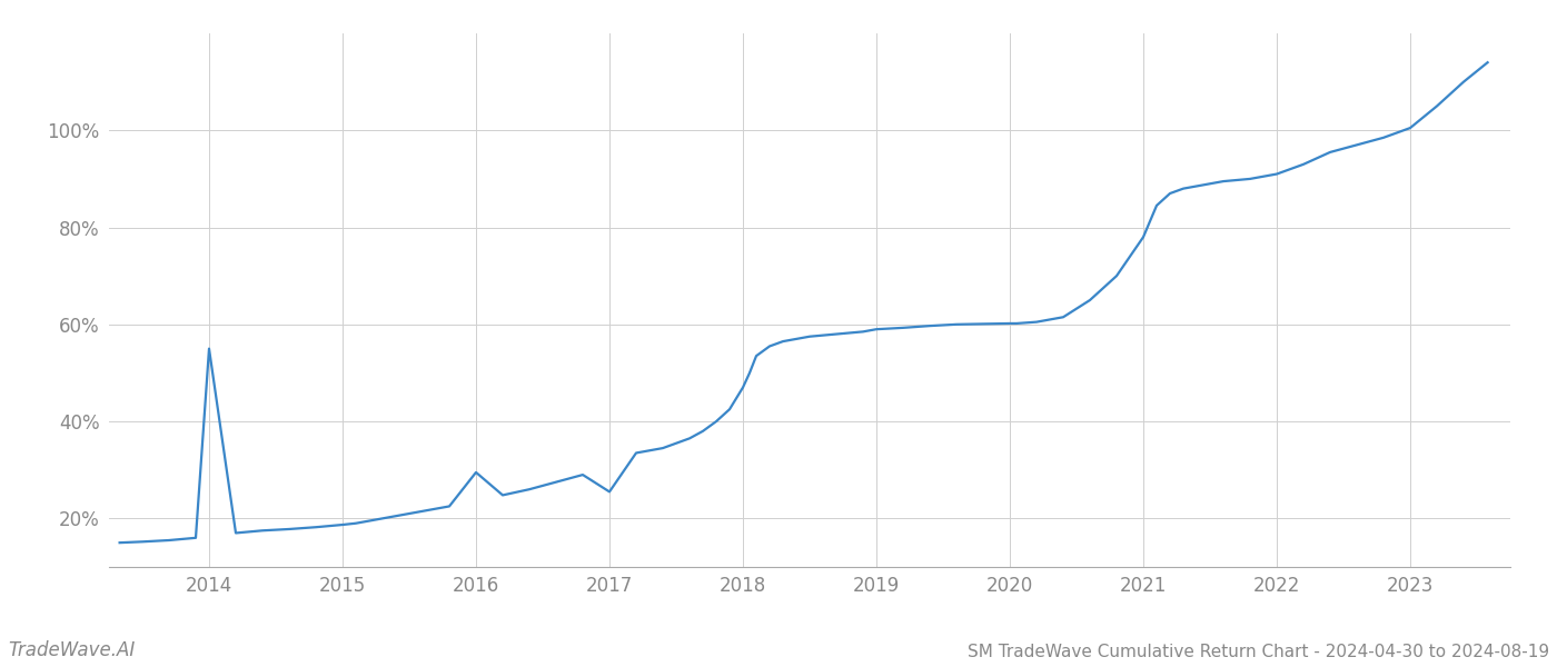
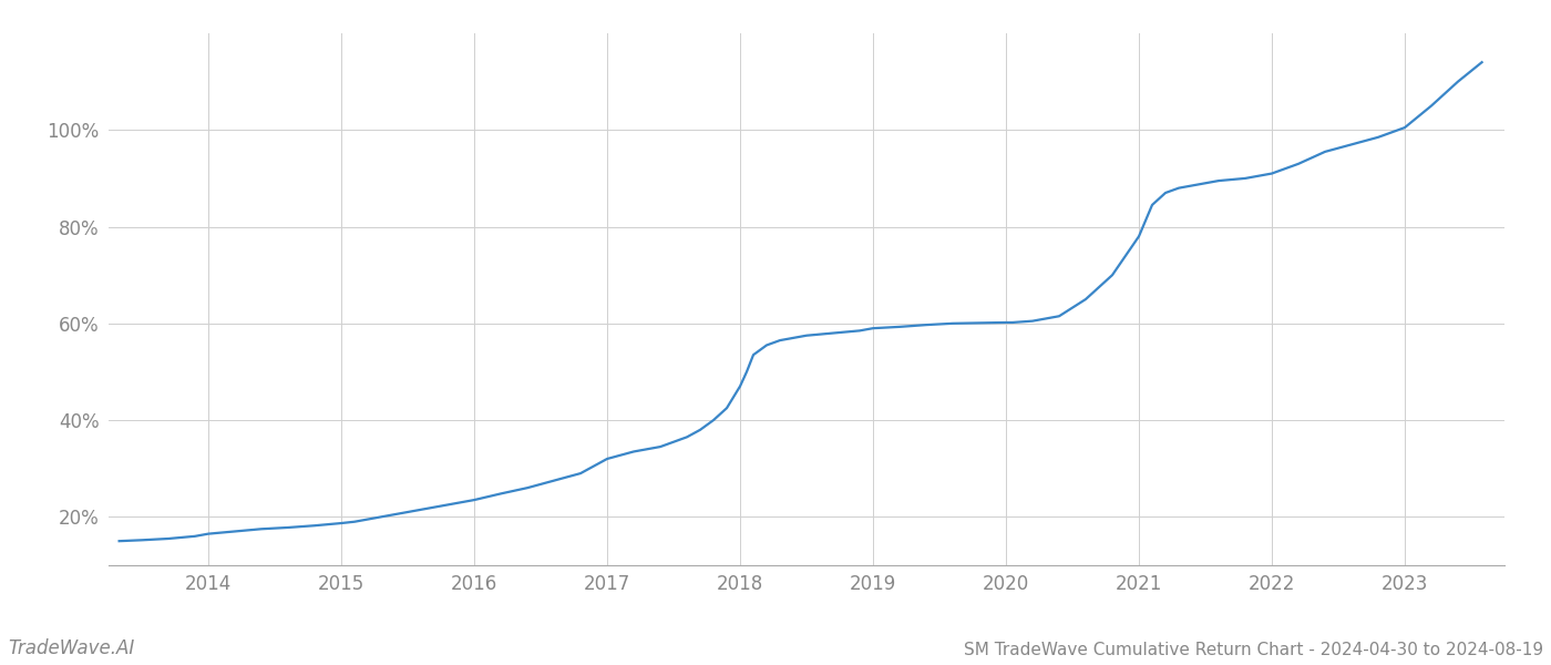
2014: 55.0% -> 16.5%
2016: 29.5% -> 23.5%
2017: 25.5% -> 32.0%
